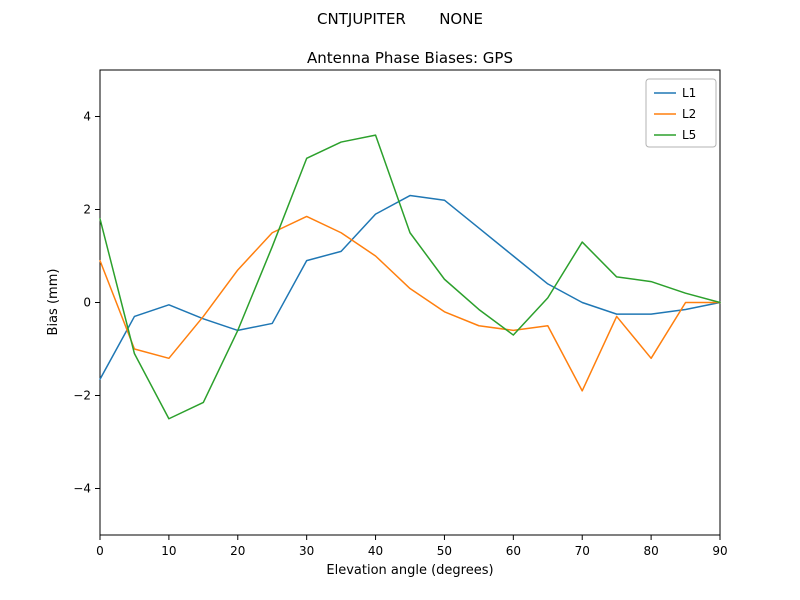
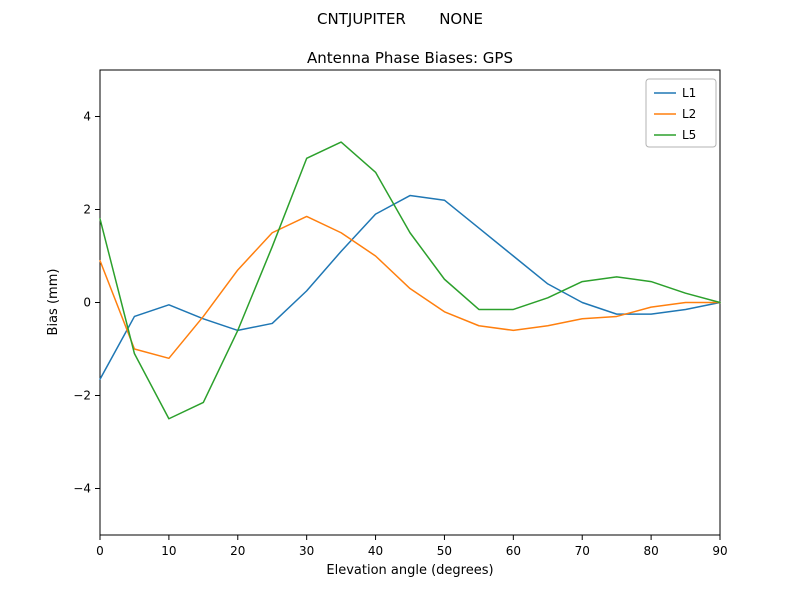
L1/30: 0.9 -> 0.2
L5/40: 3.6 -> 2.8
L5/60: -0.7 -> -0.1
L2/70: -1.9 -> -0.3
L5/70: 1.3 -> 0.5
L2/80: -1.2 -> -0.1
